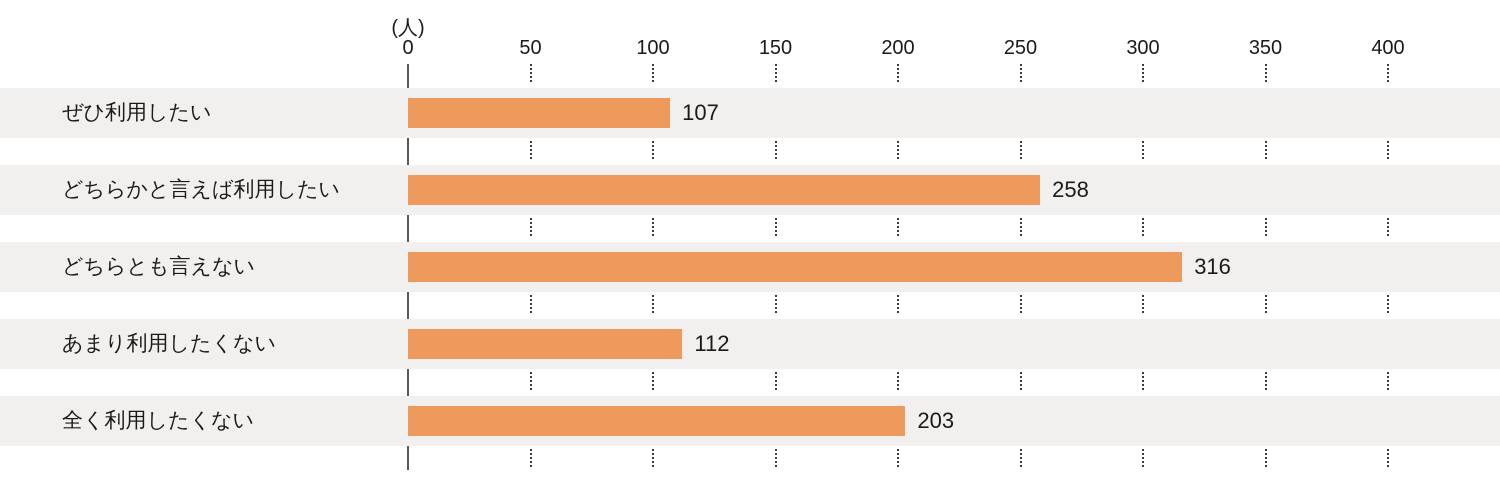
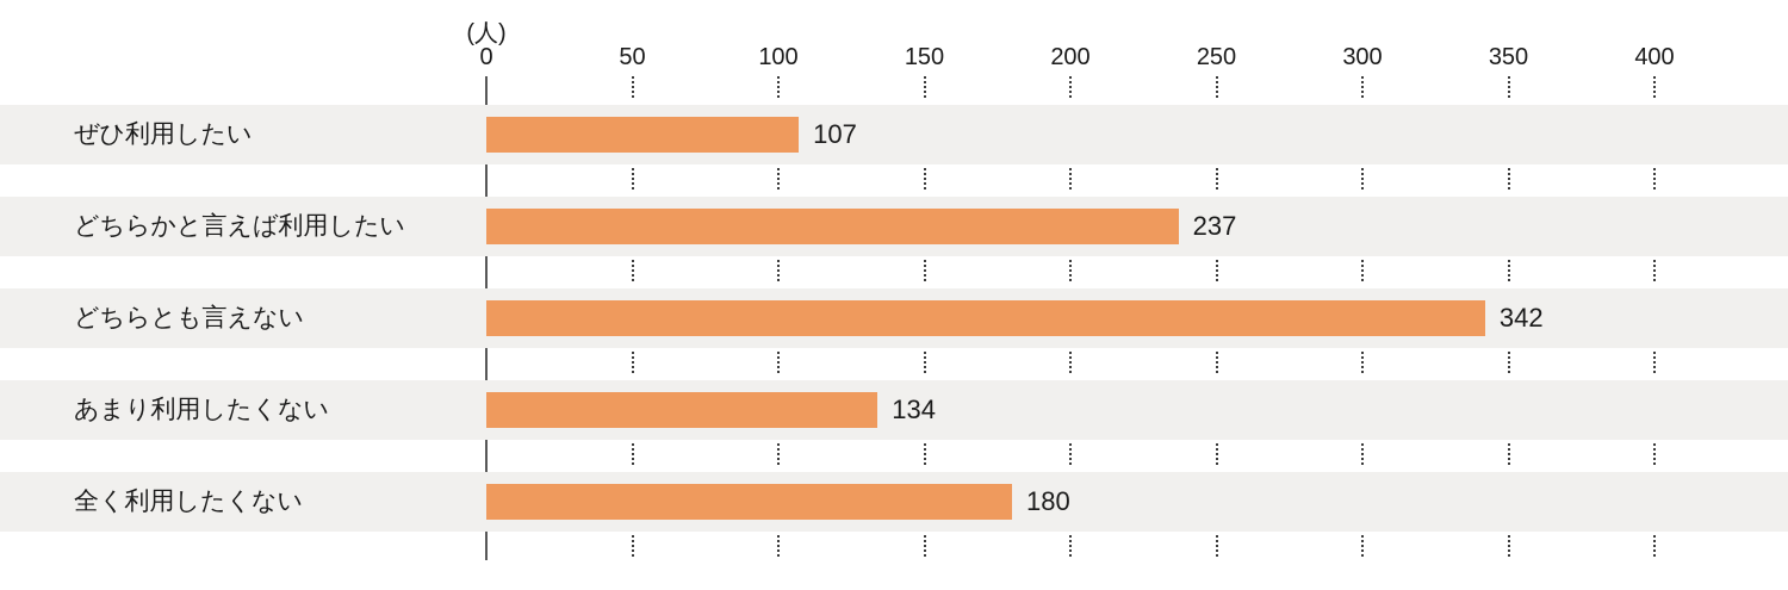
どちらかと言えば利用したい: 258 -> 237
どちらとも言えない: 316 -> 342
あまり利用したくない: 112 -> 134
全く利用したくない: 203 -> 180
